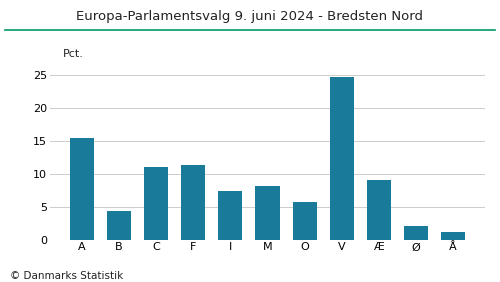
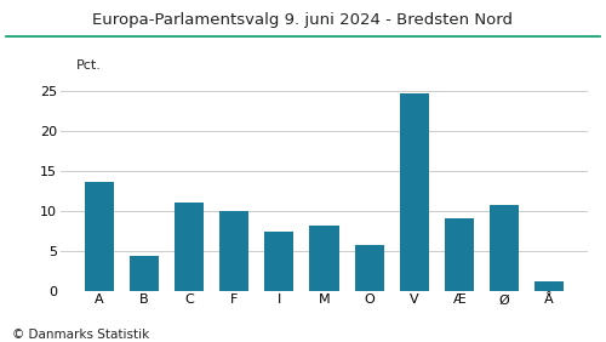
A: 15.4 -> 13.6
F: 11.4 -> 10.0
Ø: 2.1 -> 10.8
